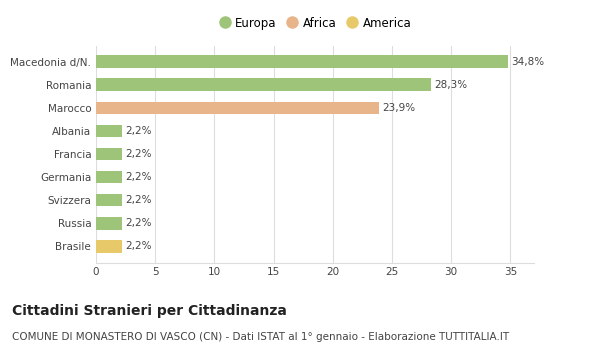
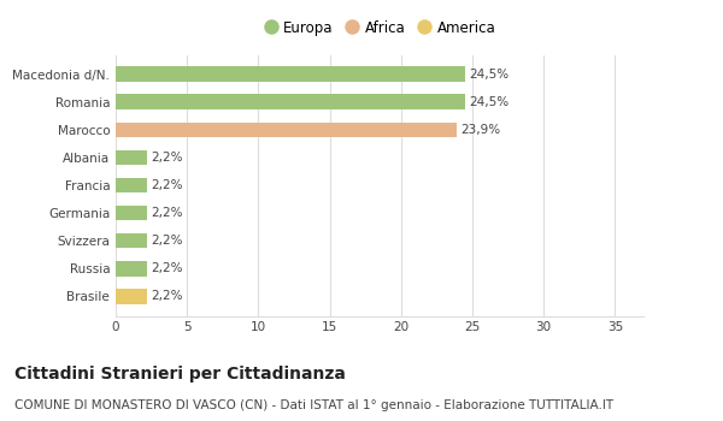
Macedonia d/N.: 34,8% -> 24,5%
Romania: 28,3% -> 24,5%
